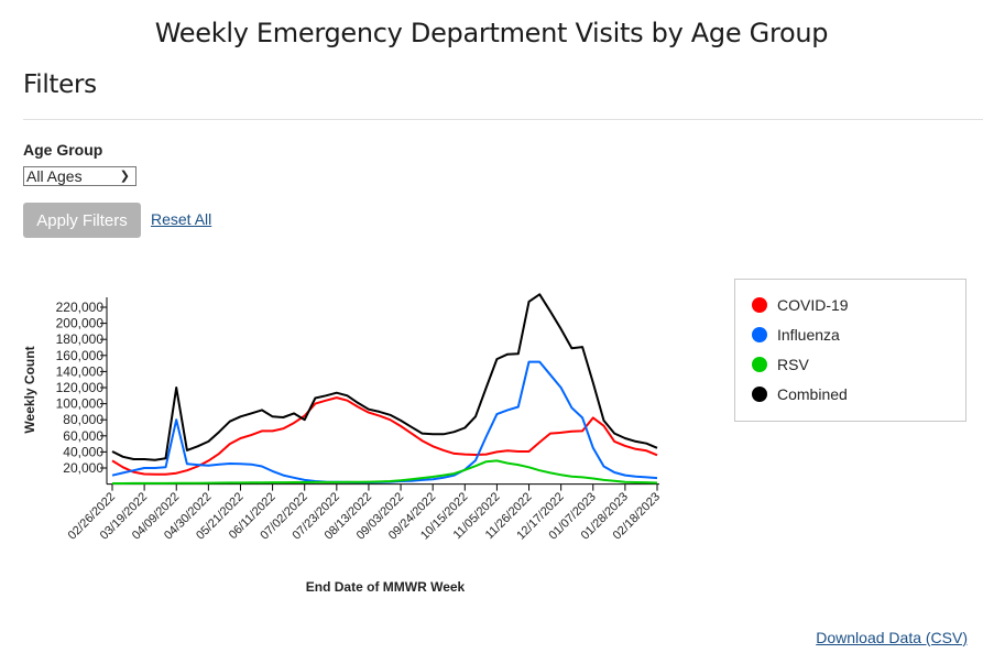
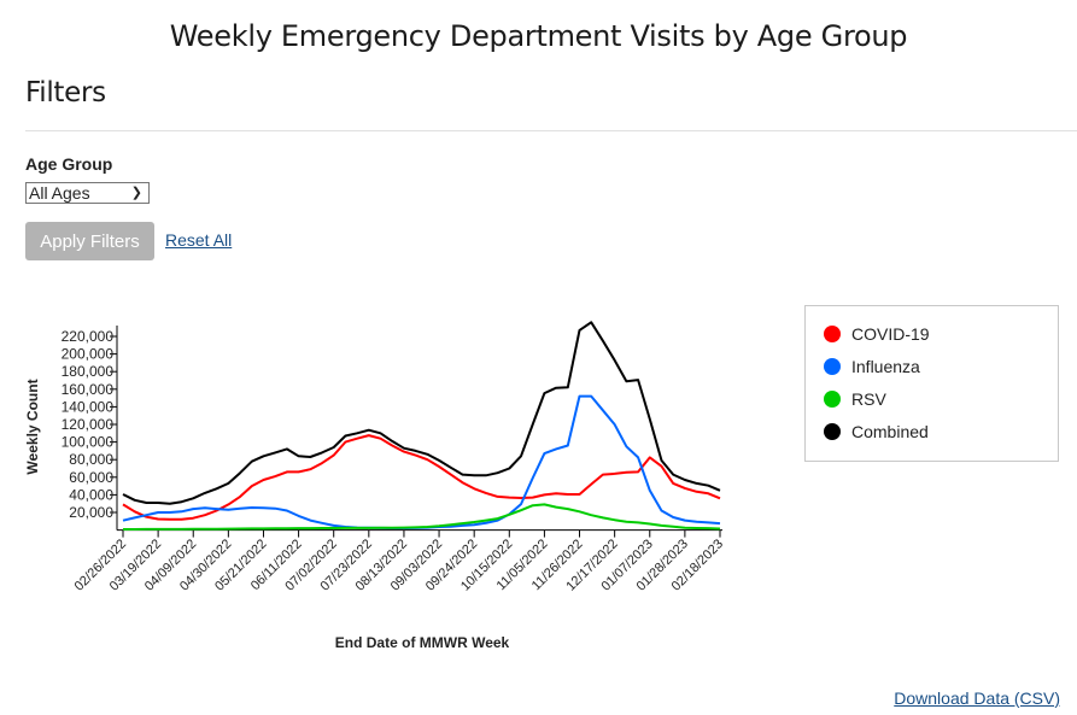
Influenza/04/09/2022: 80000 -> 20000
Combined/04/09/2022: 120000 -> 40000
Combined/07/02/2022: 80000 -> 90000
